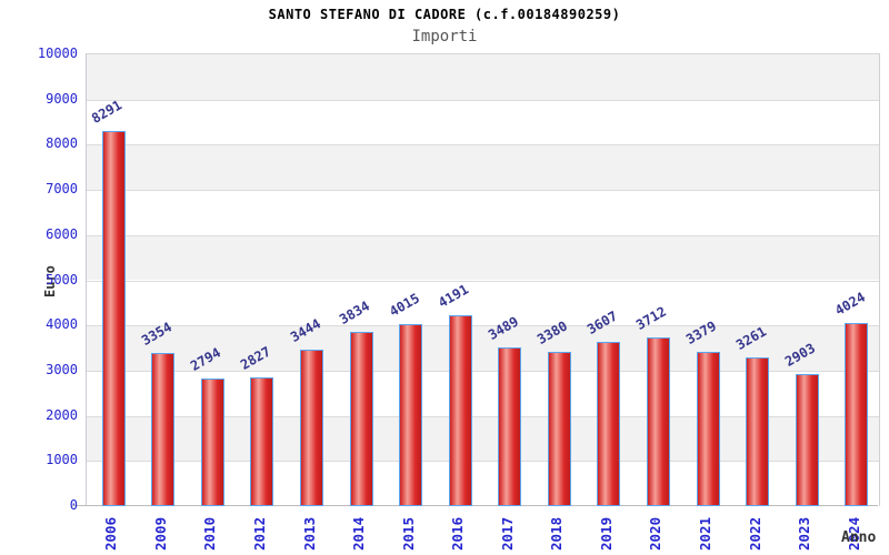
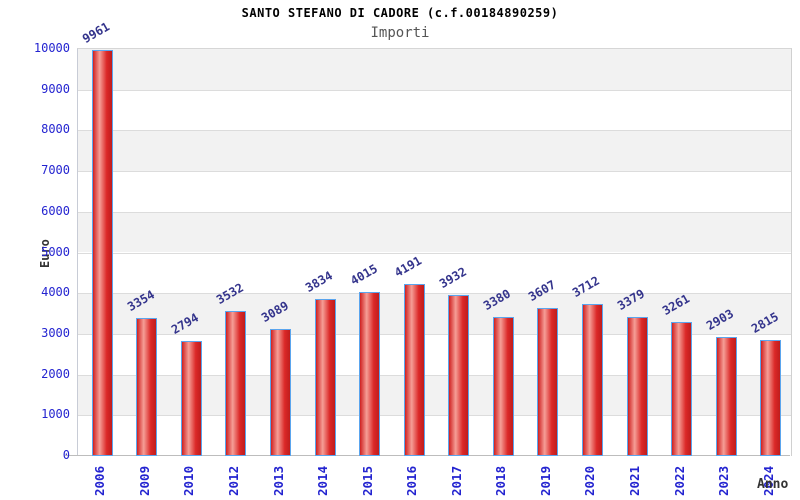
2006: 8291 -> 9961
2012: 2827 -> 3532
2013: 3444 -> 3089
2017: 3489 -> 3932
2024: 4024 -> 2815
